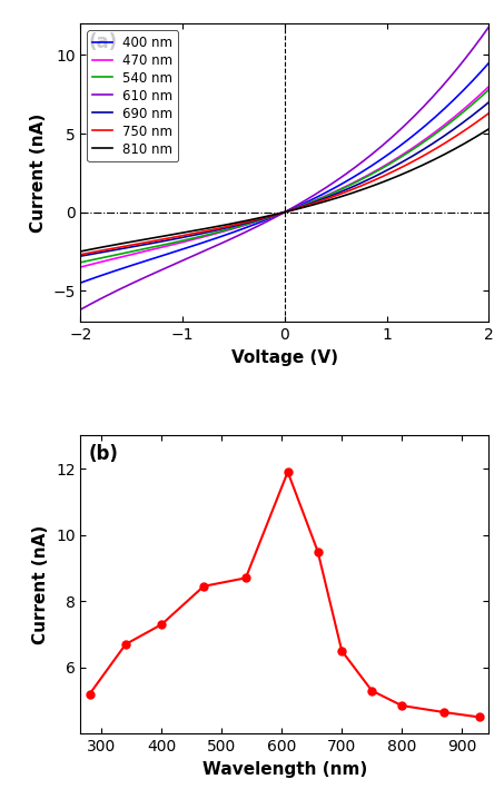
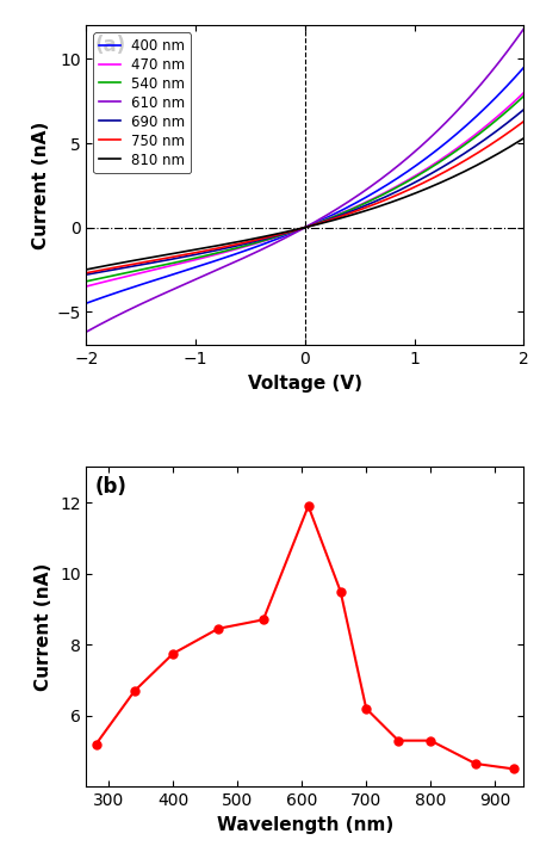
400: 7.30 -> 7.75
700: 6.50 -> 6.20
800: 4.85 -> 5.30
